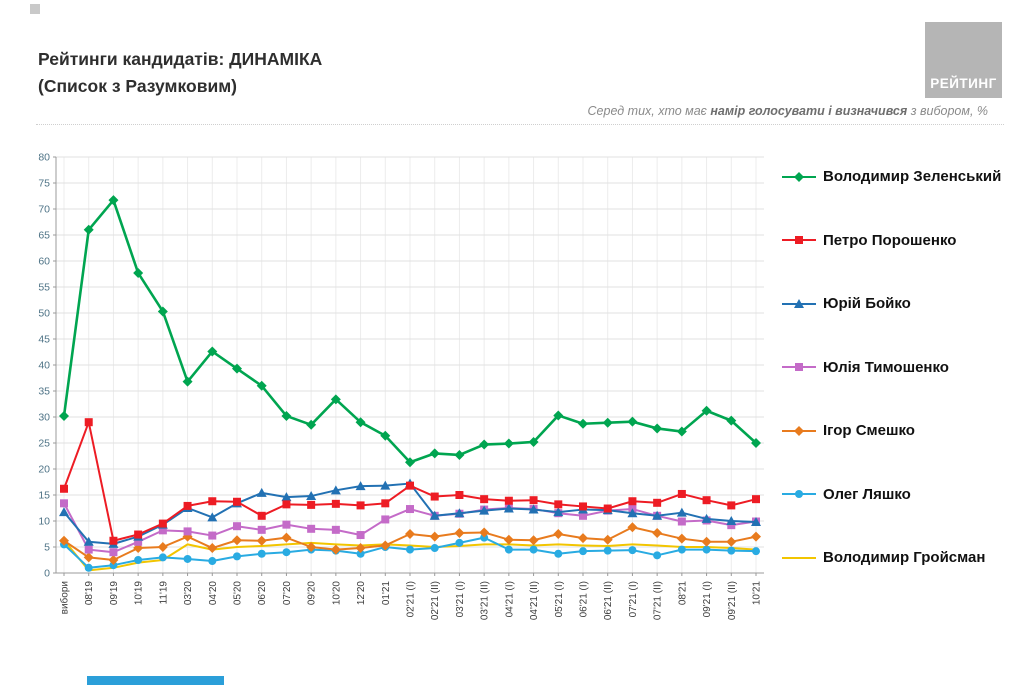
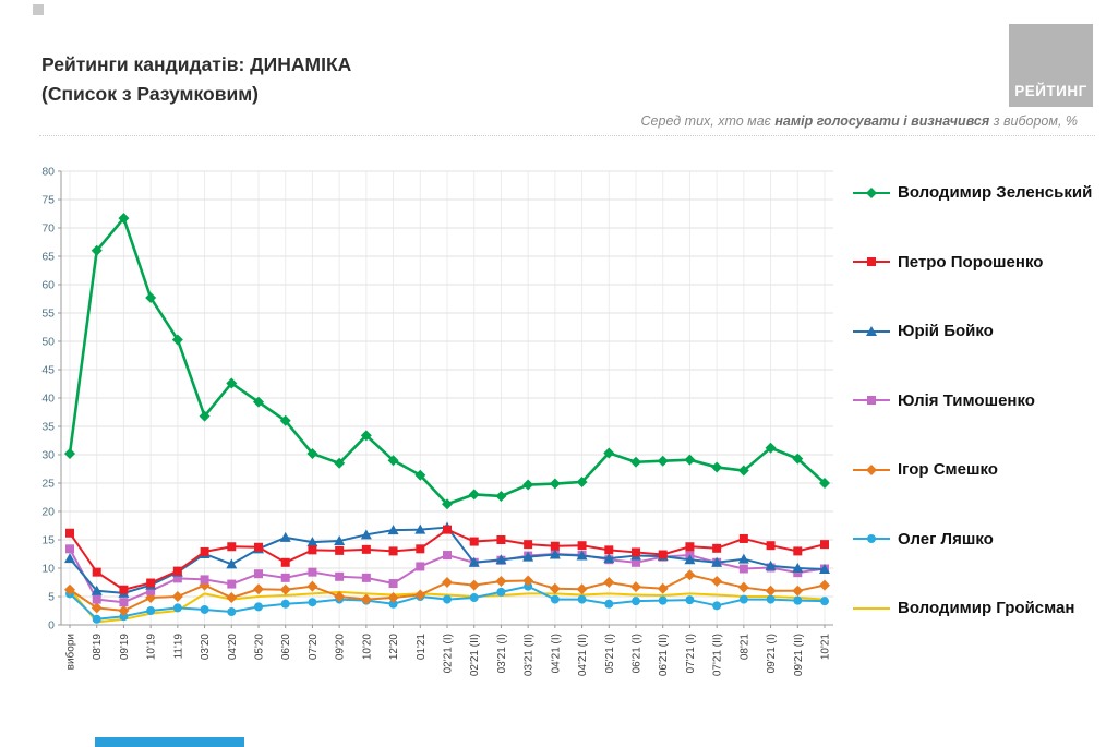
Петро Порошенко/08'19: 29 -> 9
